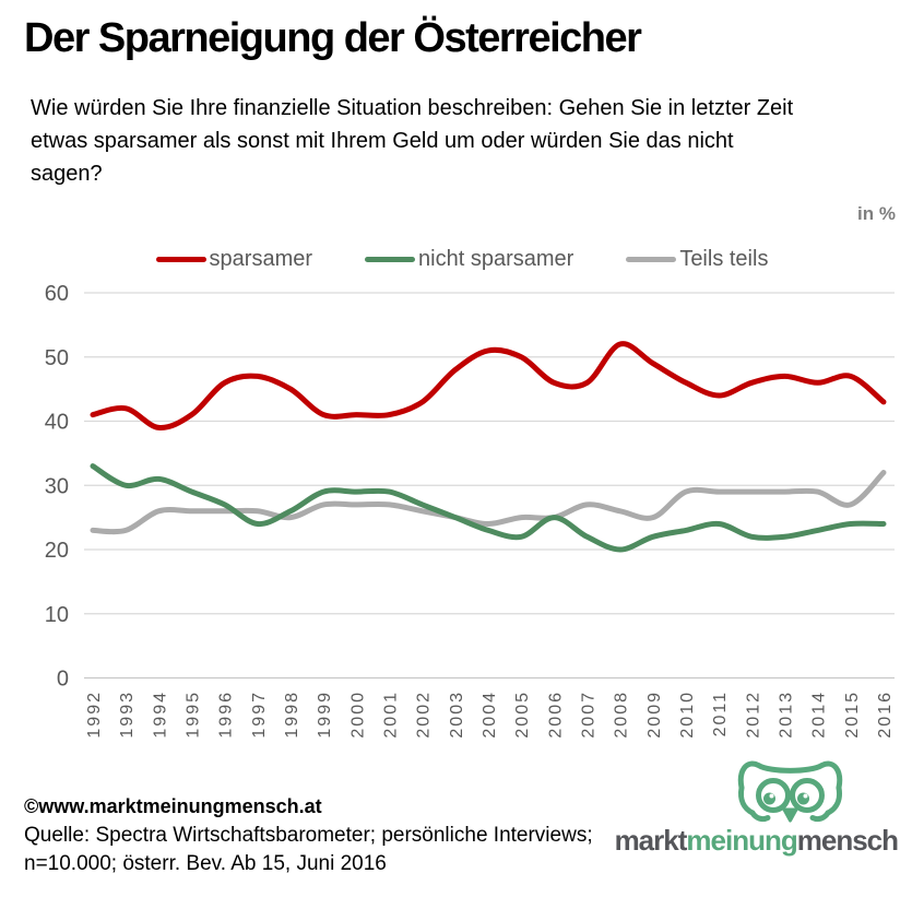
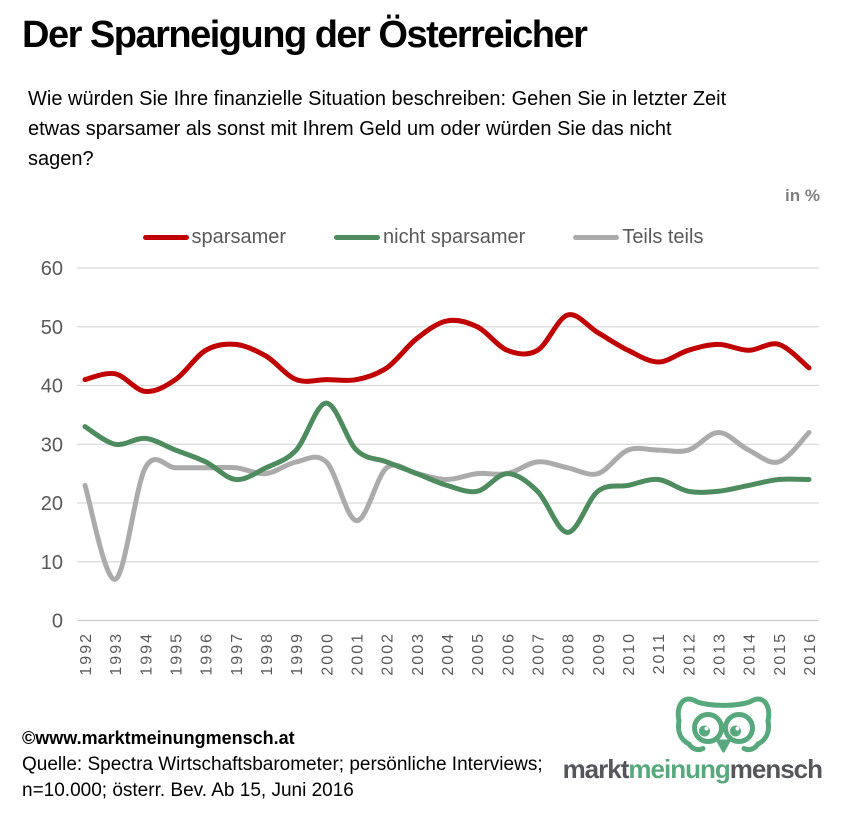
Teils teils/1993: 23 -> 7
nicht sparsamer/2000: 29 -> 37
Teils teils/2001: 27 -> 17
nicht sparsamer/2008: 20 -> 15
Teils teils/2013: 29 -> 32
